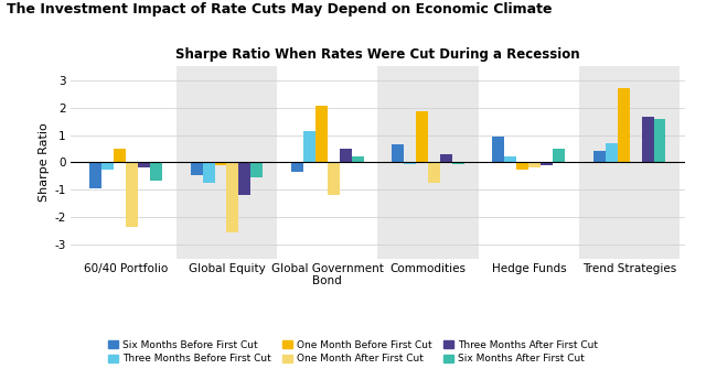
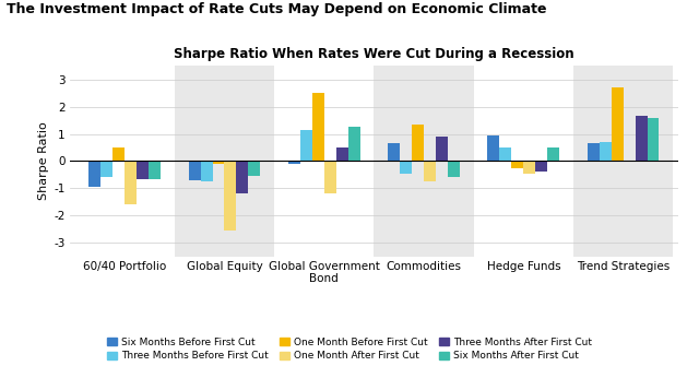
Three Months Before First Cut/60/40 Portfolio: -0.25 -> -0.60
One Month After First Cut/60/40 Portfolio: -2.35 -> -1.60
Three Months After First Cut/60/40 Portfolio: -0.20 -> -0.65
Six Months Before First Cut/Global Equity: -0.45 -> -0.70
Six Months Before First Cut/Global Government Bond: -0.35 -> -0.10
One Month Before First Cut/Global Government Bond: 2.05 -> 2.50
Six Months After First Cut/Global Government Bond: 0.20 -> 1.25
Three Months Before First Cut/Commodities: -0.05 -> -0.45
One Month Before First Cut/Commodities: 1.85 -> 1.35
Three Months After First Cut/Commodities: 0.30 -> 0.90
Six Months After First Cut/Commodities: -0.05 -> -0.60
Three Months Before First Cut/Hedge Funds: 0.20 -> 0.50
One Month After First Cut/Hedge Funds: -0.20 -> -0.45
Three Months After First Cut/Hedge Funds: -0.10 -> -0.40
Six Months Before First Cut/Trend Strategies: 0.40 -> 0.65
